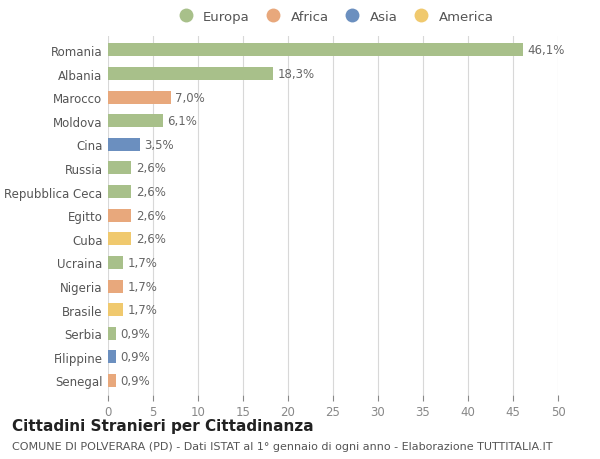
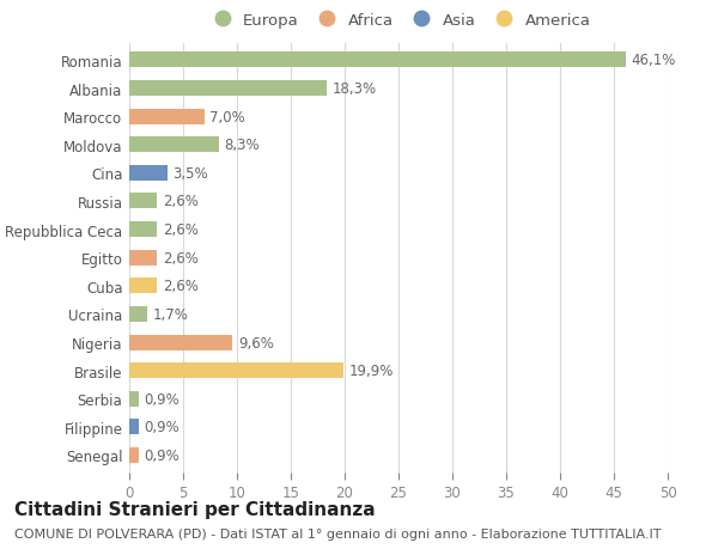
Moldova: 6,1% -> 8,3%
Nigeria: 1,7% -> 9,6%
Brasile: 1,7% -> 19,9%
